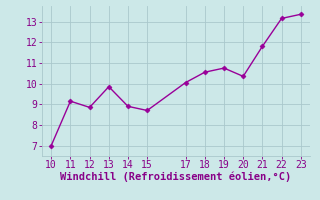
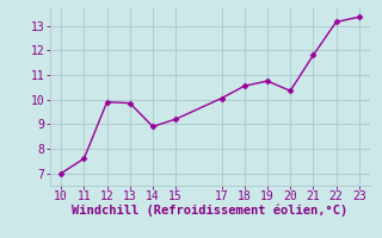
11: 9.15 -> 7.60
12: 8.85 -> 9.90
15: 8.70 -> 9.20
